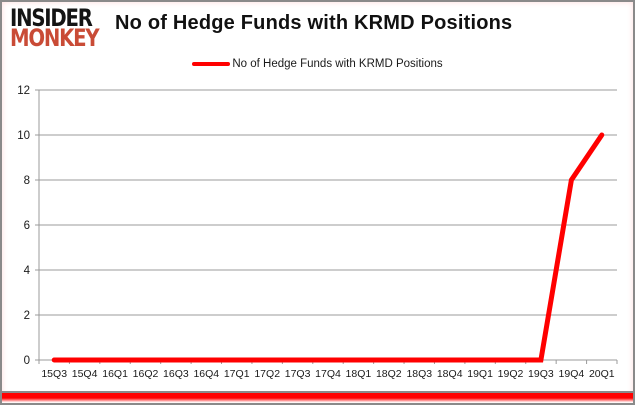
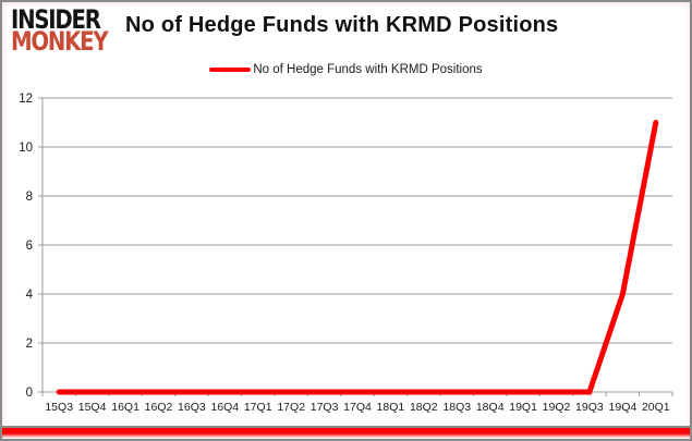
19Q4: 8 -> 4
20Q1: 10 -> 11
